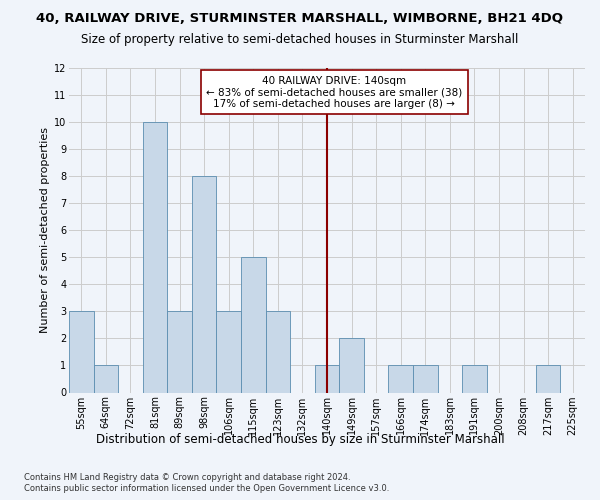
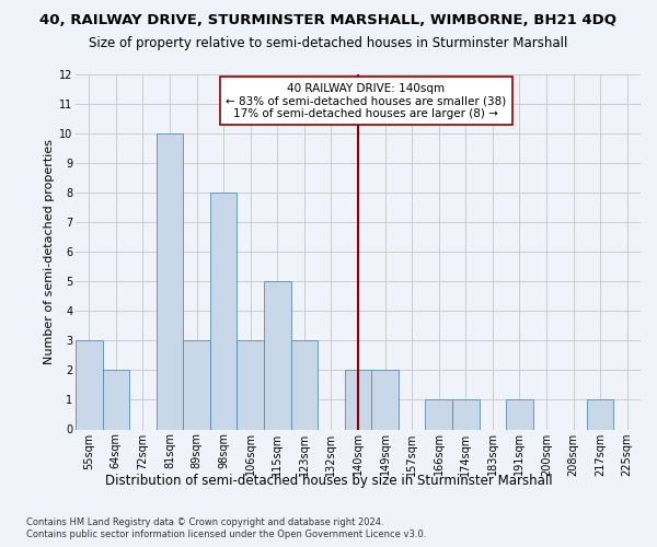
64sqm: 1 -> 2
140sqm: 1 -> 2
